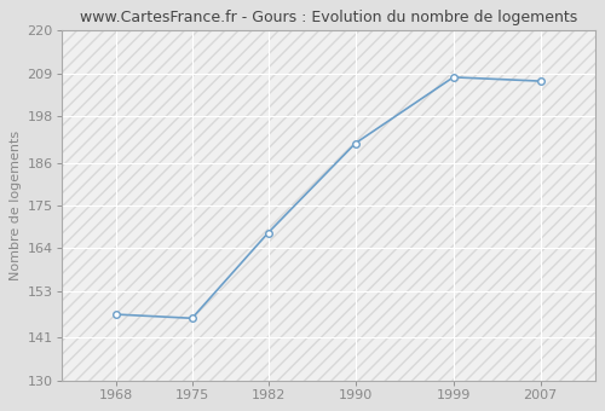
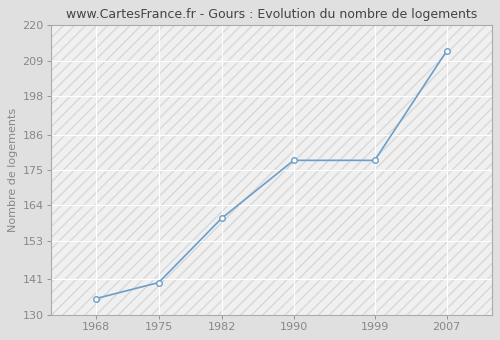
1968: 147 -> 135
1975: 146 -> 140
1982: 168 -> 160
1990: 191 -> 178
1999: 208 -> 178
2007: 207 -> 212
